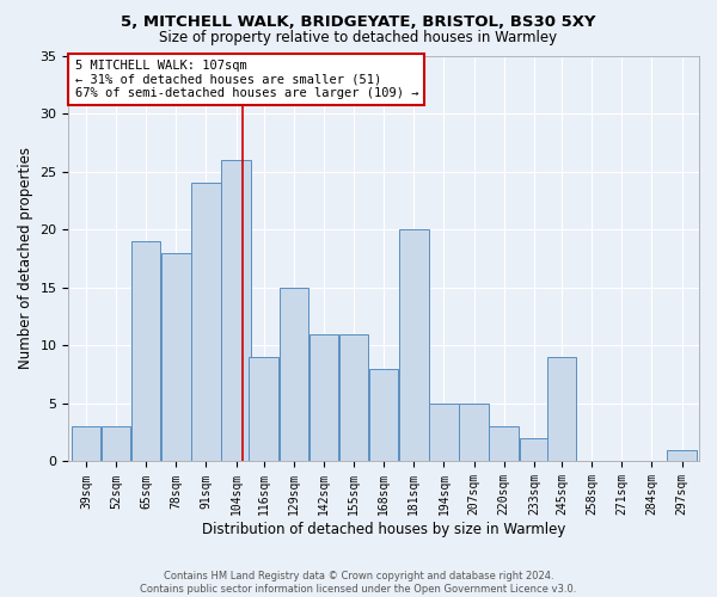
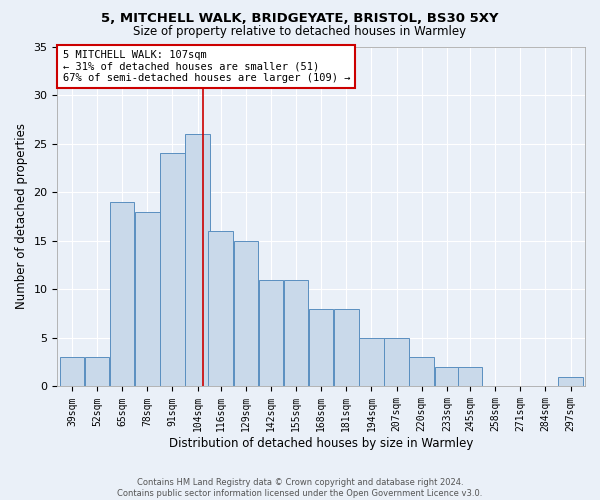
116sqm: 9 -> 16
181sqm: 20 -> 8
245sqm: 9 -> 2
